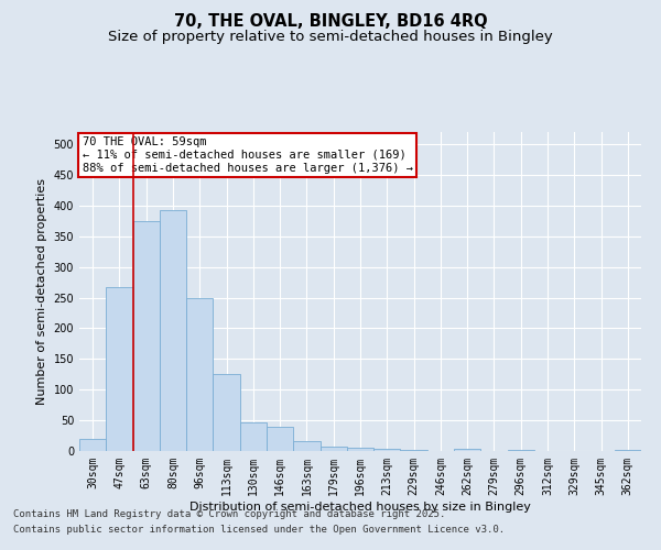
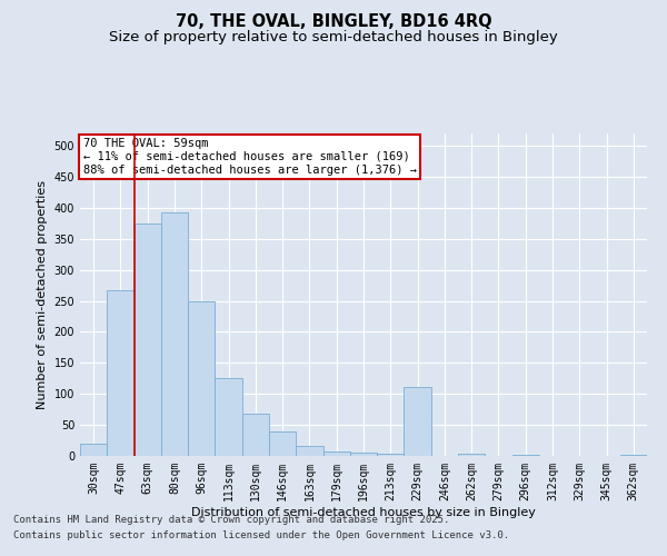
130sqm: 47 -> 68
229sqm: 2 -> 112
